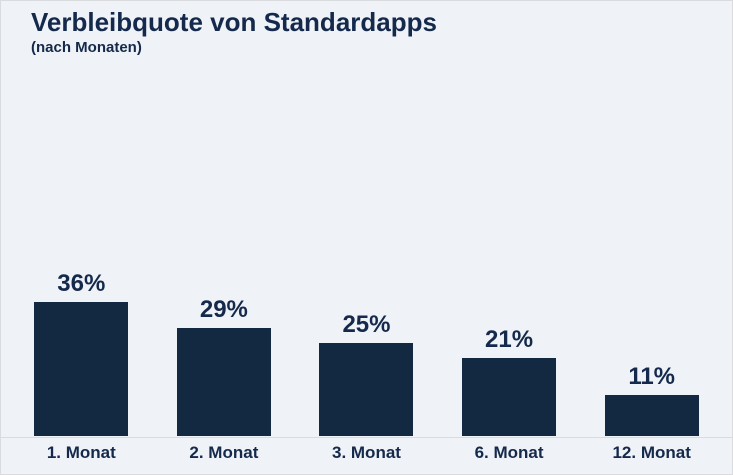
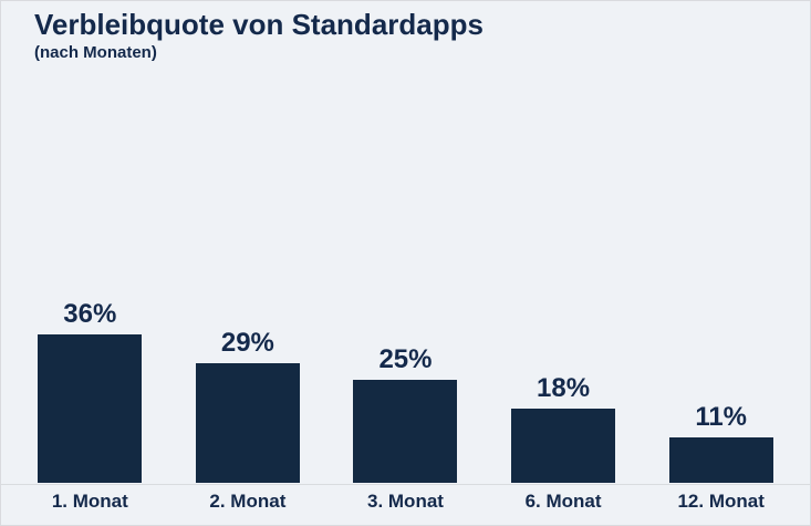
6. Monat: 21% -> 18%
